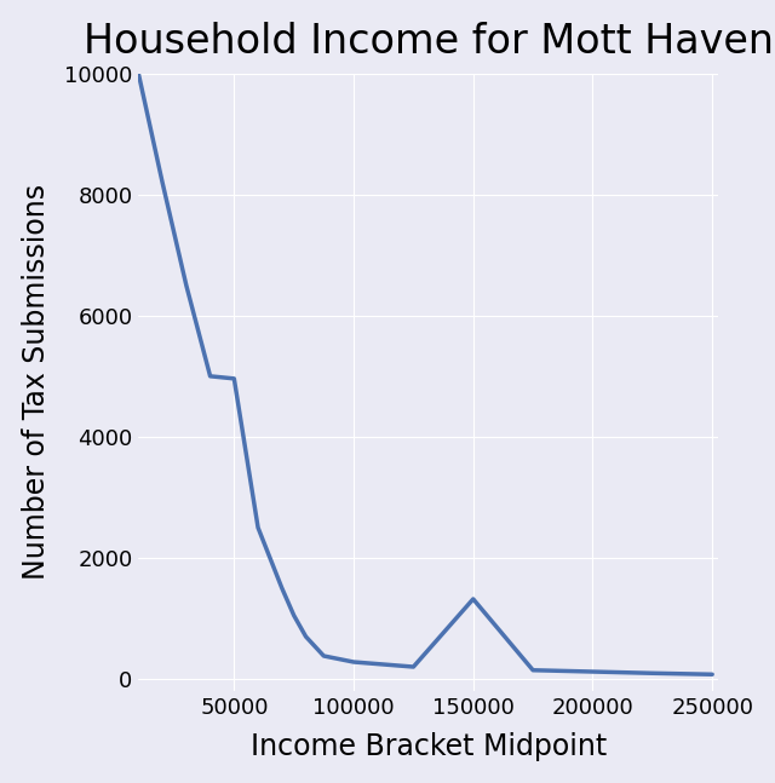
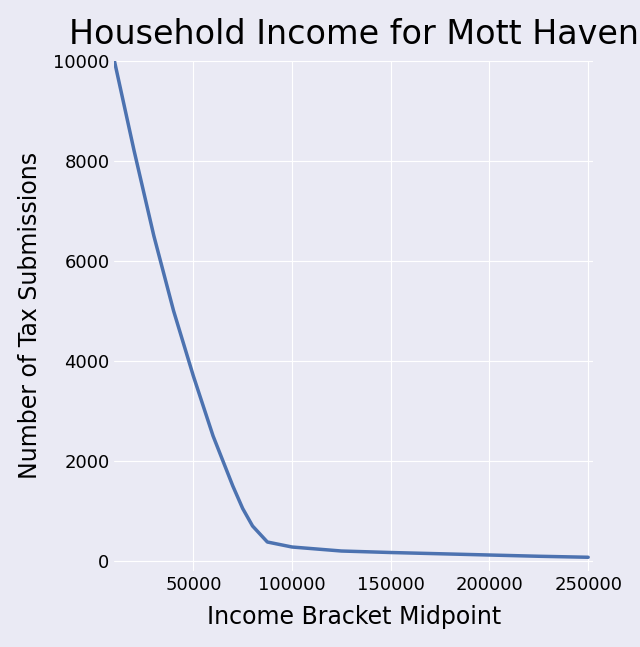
50000: 4960 -> 3700
150000: 1320 -> 170
